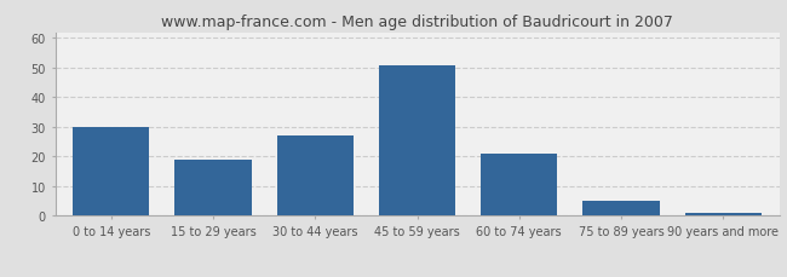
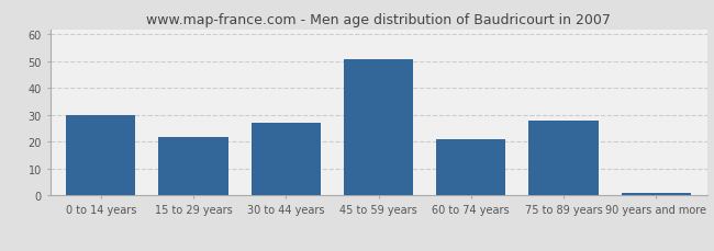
15 to 29 years: 19 -> 22
75 to 89 years: 5 -> 28
